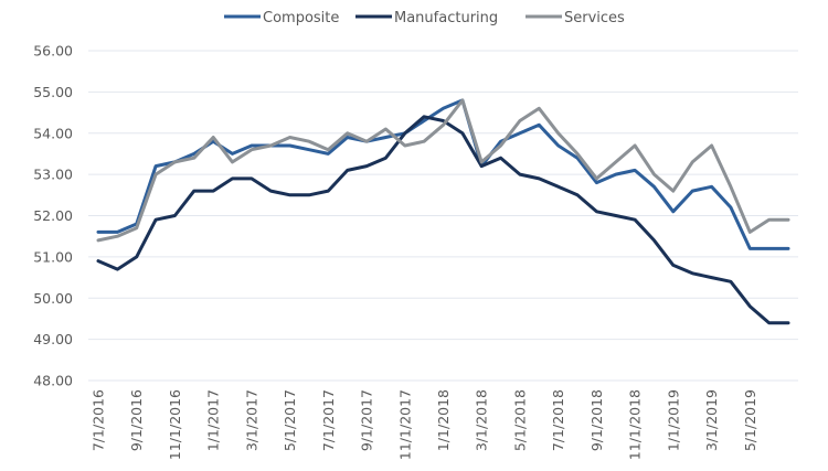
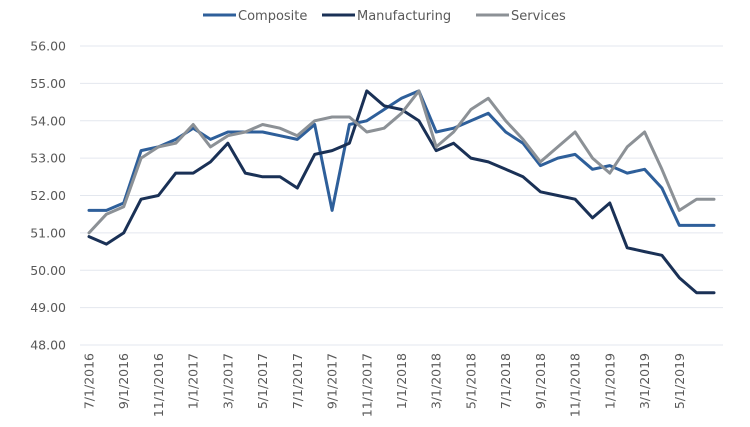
Services/7/1/2016: 51.4 -> 51.0
Manufacturing/3/1/2017: 52.9 -> 53.4
Manufacturing/7/1/2017: 52.6 -> 52.2
Composite/9/1/2017: 53.8 -> 51.6
Services/9/1/2017: 53.8 -> 54.1
Manufacturing/11/1/2017: 54.0 -> 54.8
Composite/3/1/2018: 53.2 -> 53.7
Composite/1/1/2019: 52.1 -> 52.8
Manufacturing/1/1/2019: 50.8 -> 51.8
